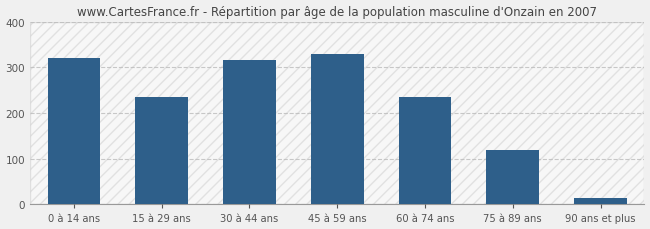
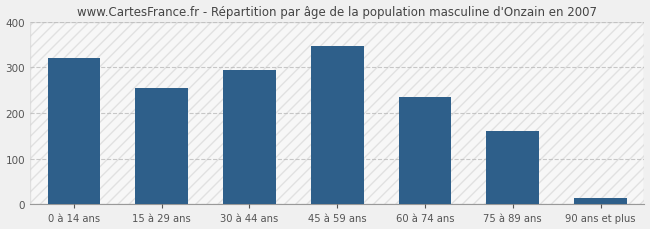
15 à 29 ans: 235 -> 255
30 à 44 ans: 315 -> 293
45 à 59 ans: 330 -> 347
75 à 89 ans: 120 -> 160
